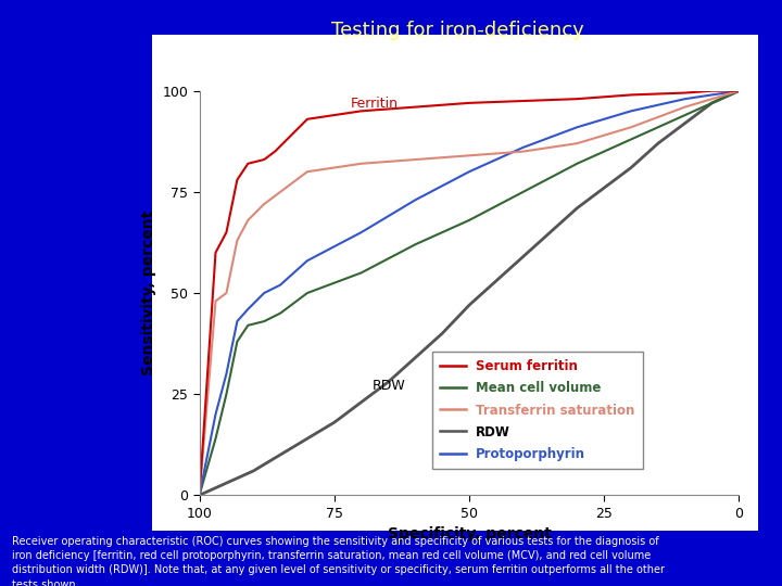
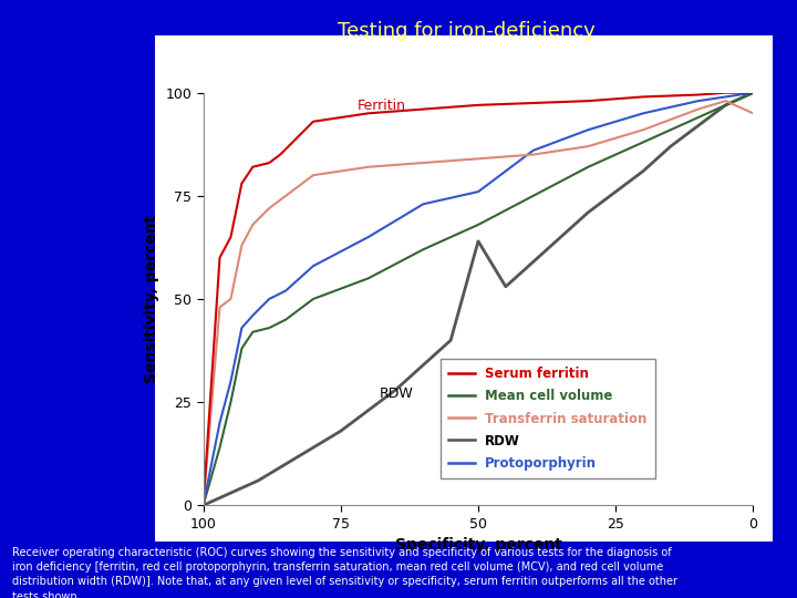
Protoporphyrin/50: 80 -> 76
RDW/50: 47 -> 64
Transferrin saturation/0: 100 -> 95
